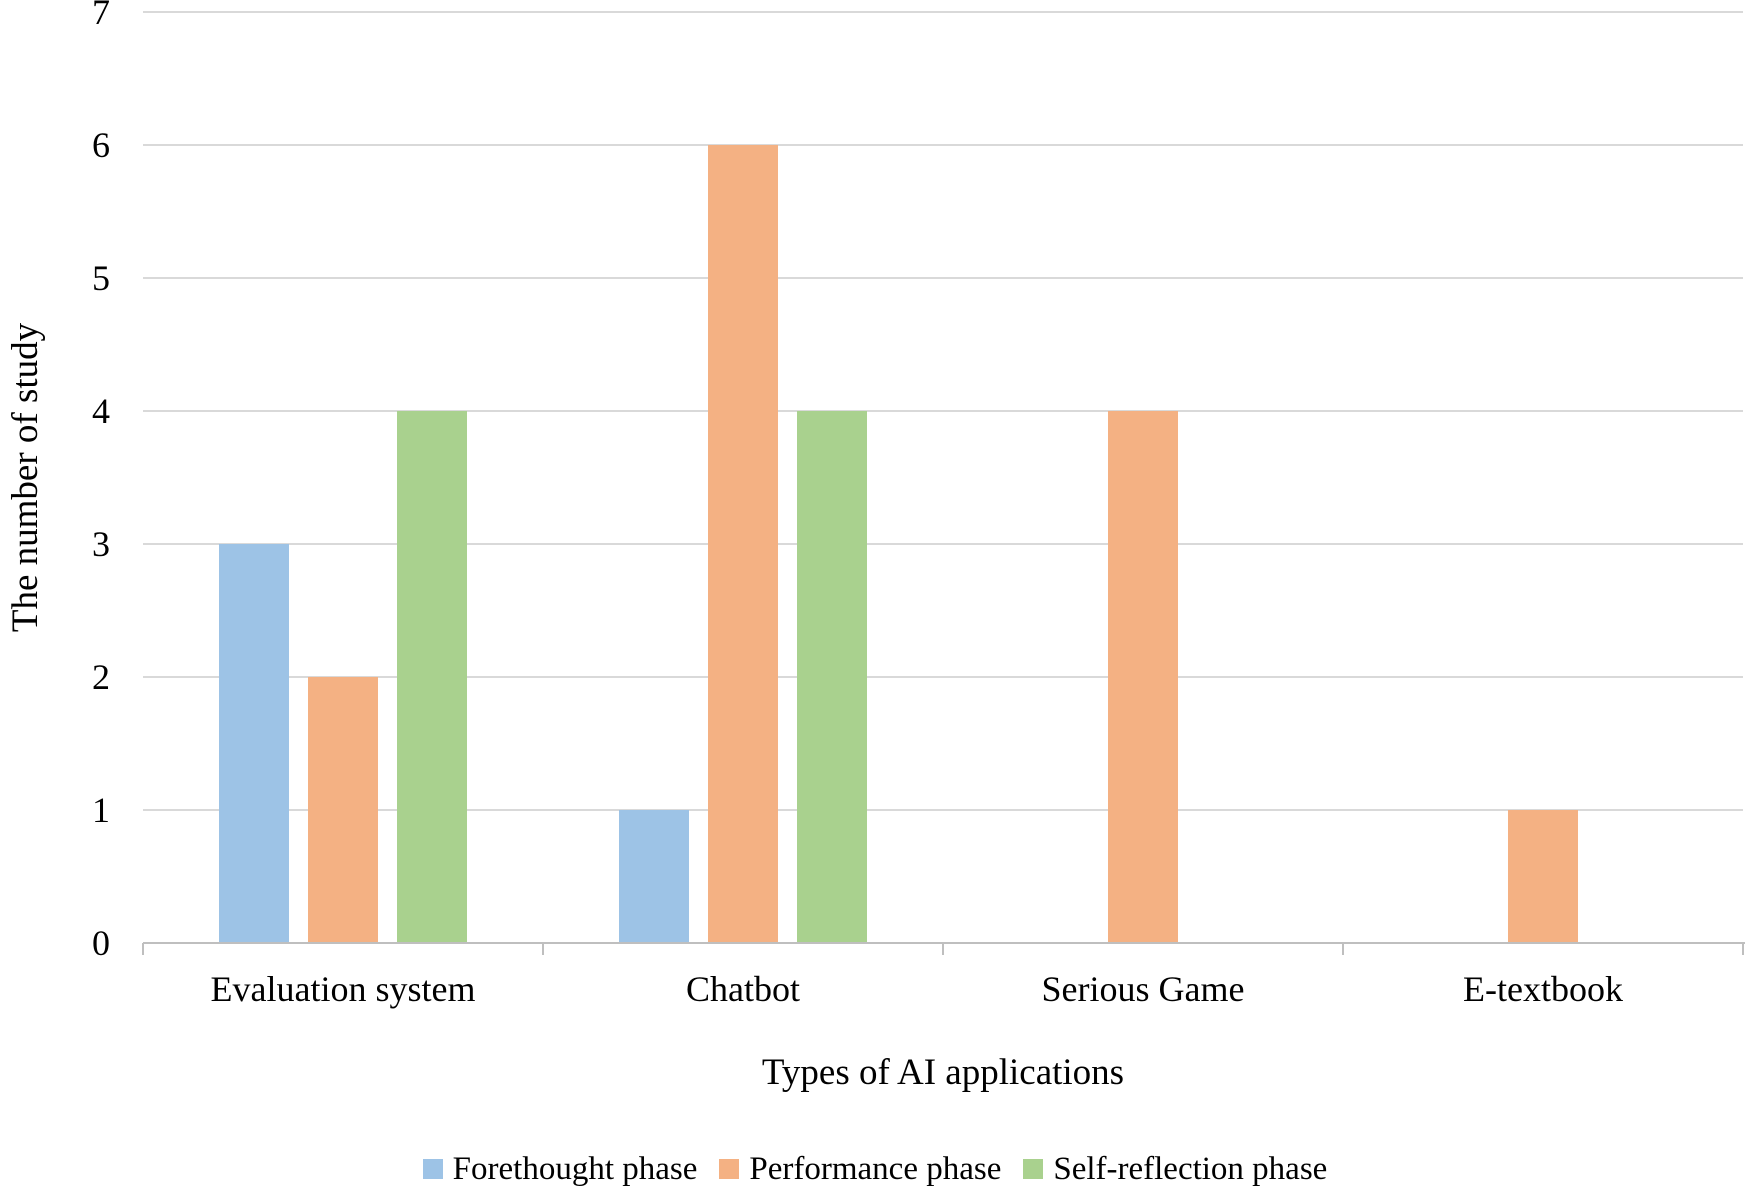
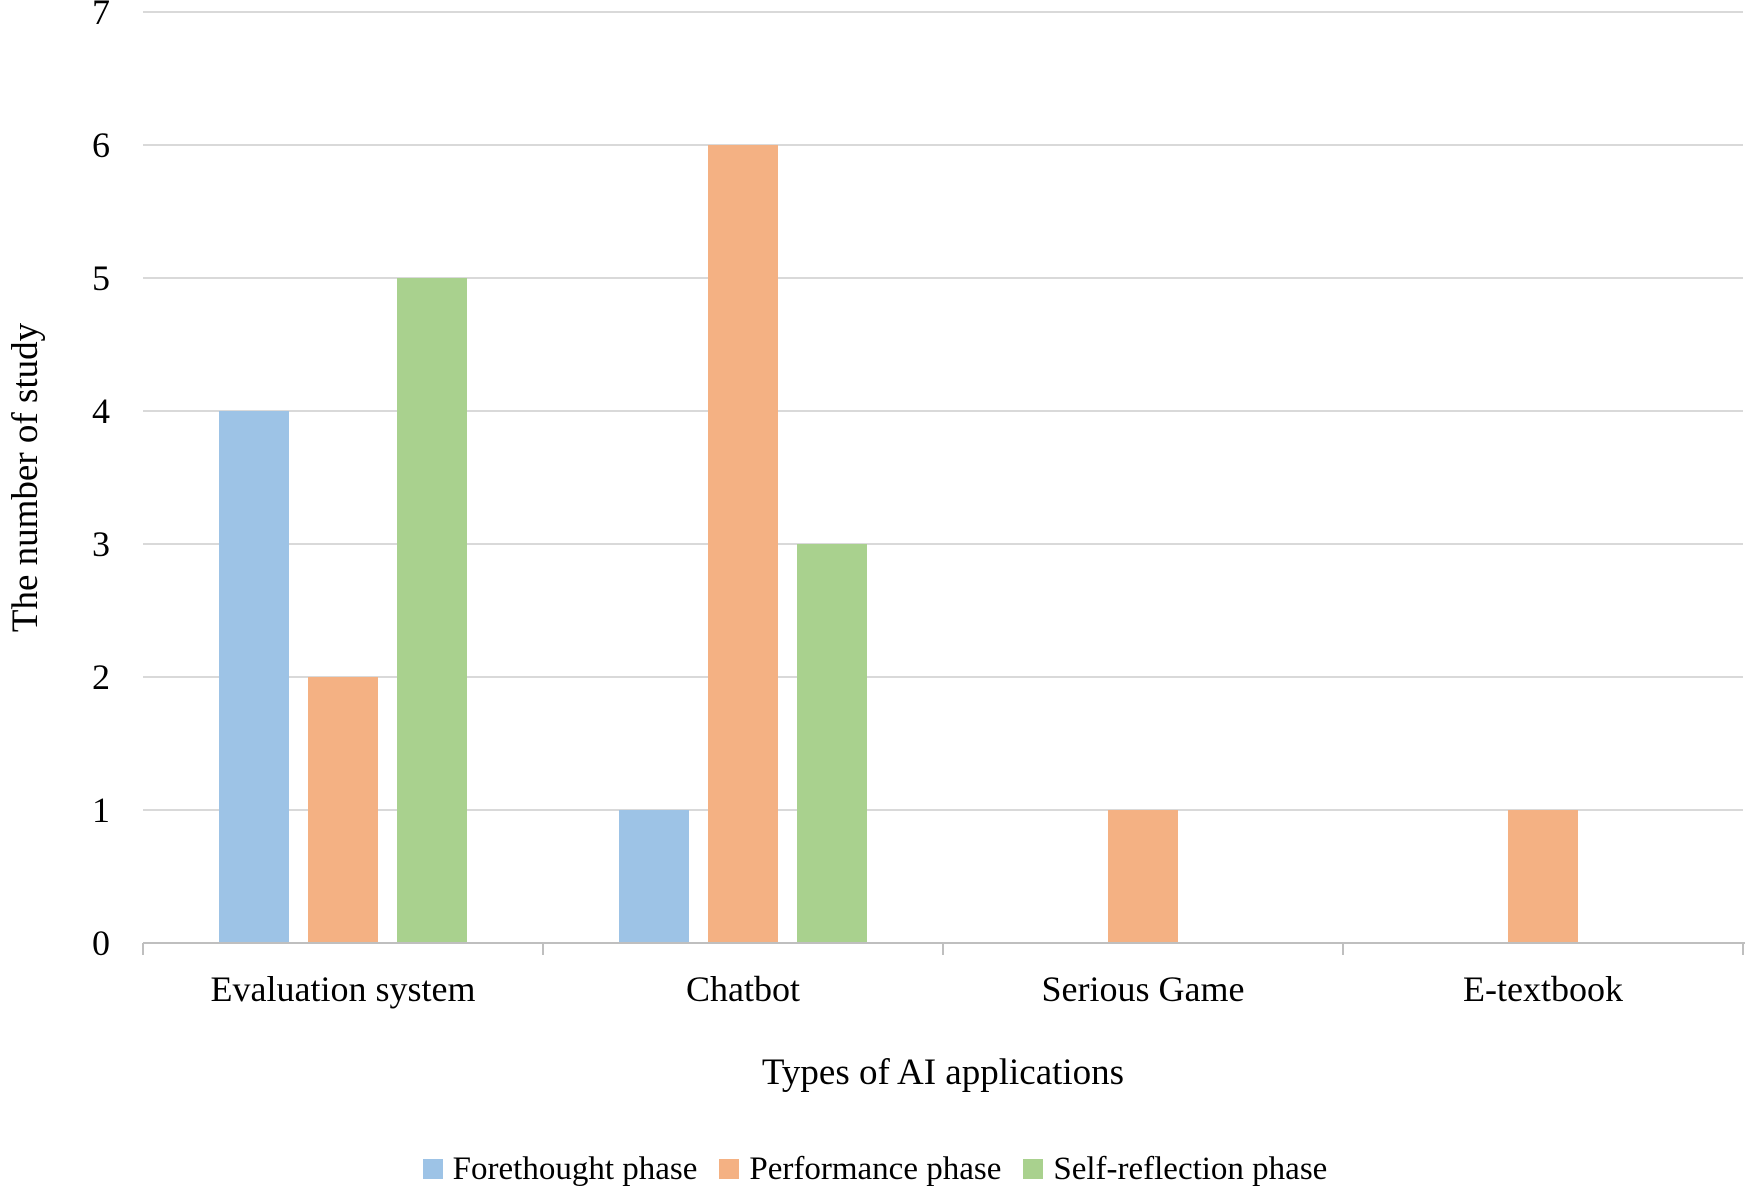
Forethought phase/Evaluation system: 3 -> 4
Self-reflection phase/Evaluation system: 4 -> 5
Self-reflection phase/Chatbot: 4 -> 3
Performance phase/Serious Game: 4 -> 1
